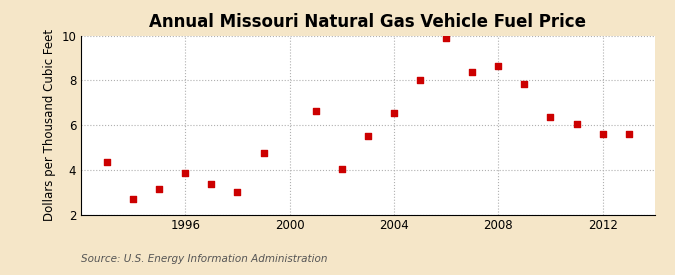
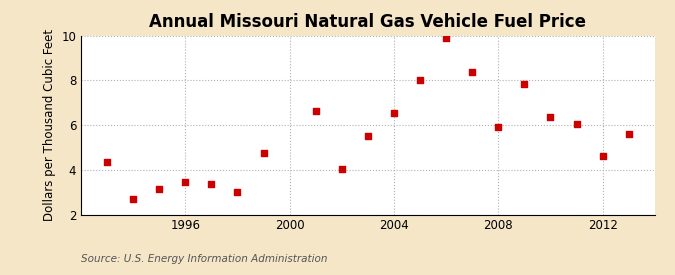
1996: 3.85 -> 3.45
2008: 8.65 -> 5.90
2012: 5.60 -> 4.60
